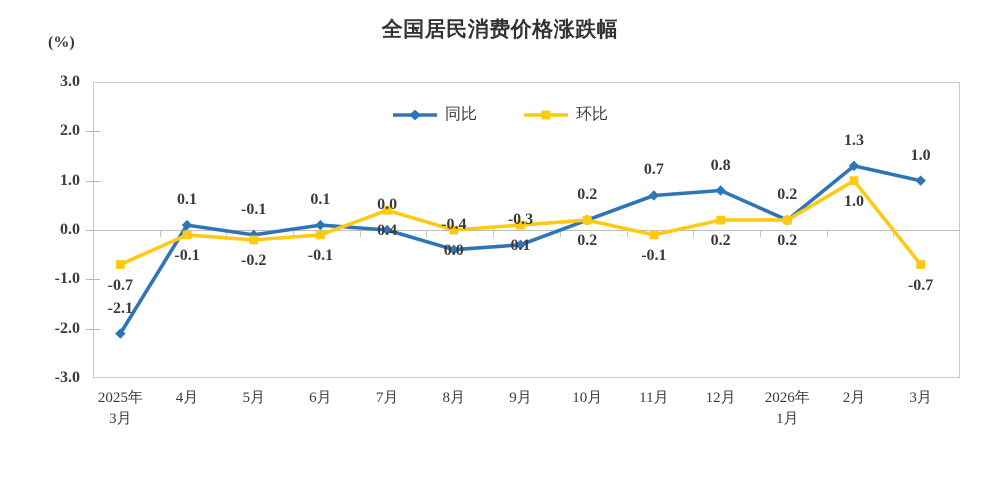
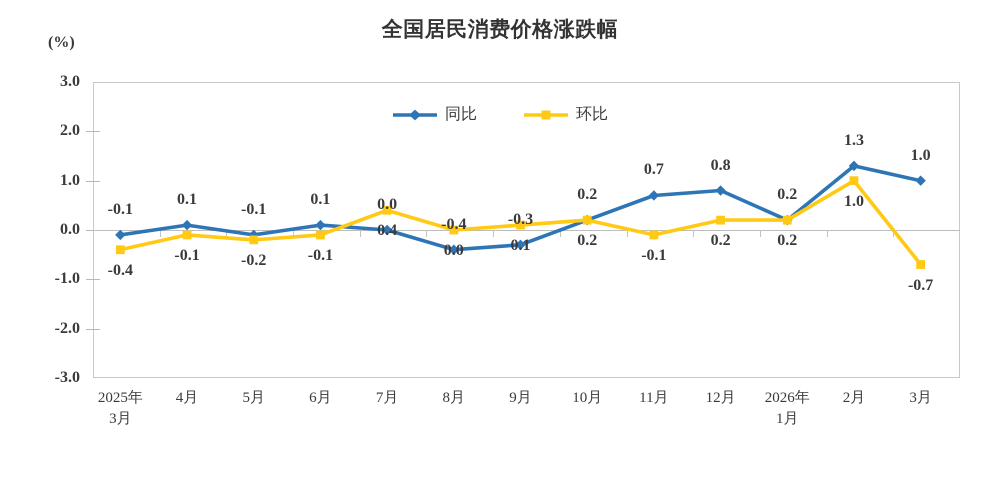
同比/2025年 3月: -2.1 -> -0.1
环比/2025年 3月: -0.7 -> -0.4
